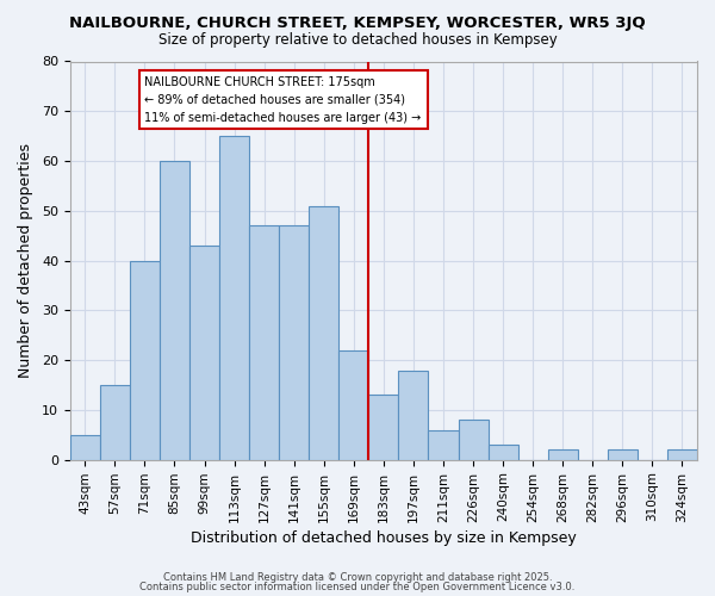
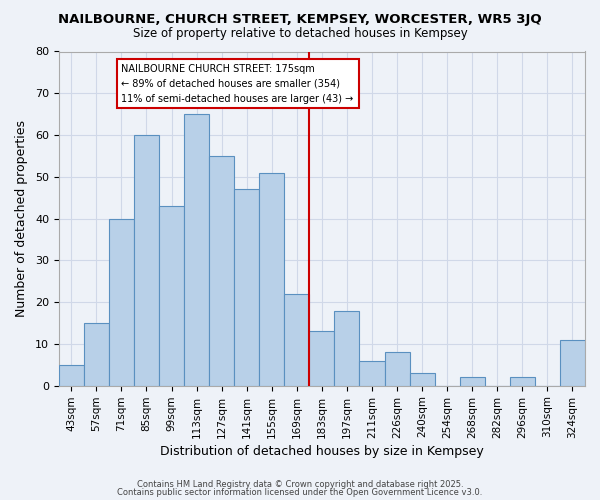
127sqm: 47 -> 55
324sqm: 2 -> 11
